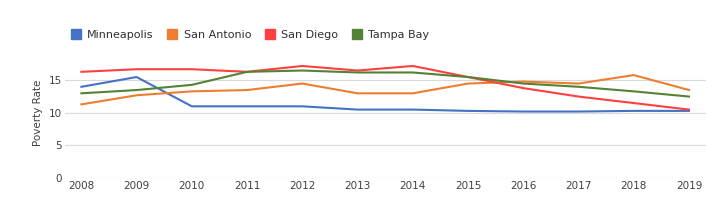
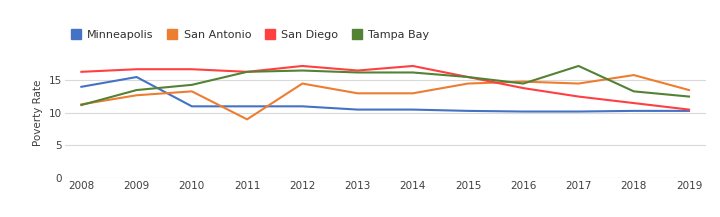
Tampa Bay/2008: 13.0 -> 11.2
San Antonio/2011: 13.5 -> 9.0
Tampa Bay/2017: 14.0 -> 17.2
